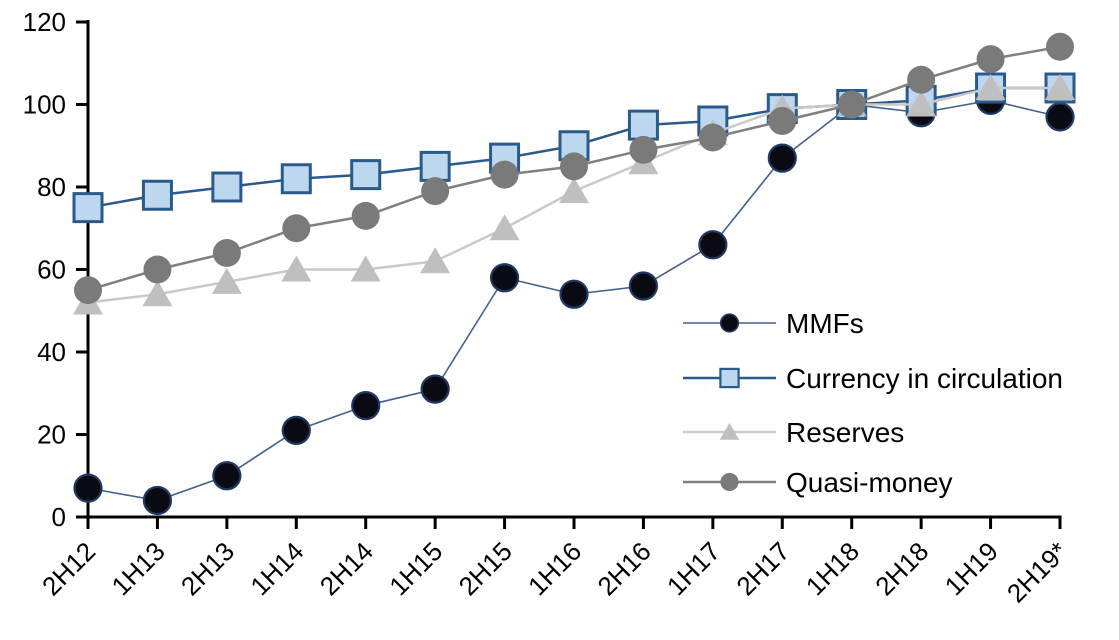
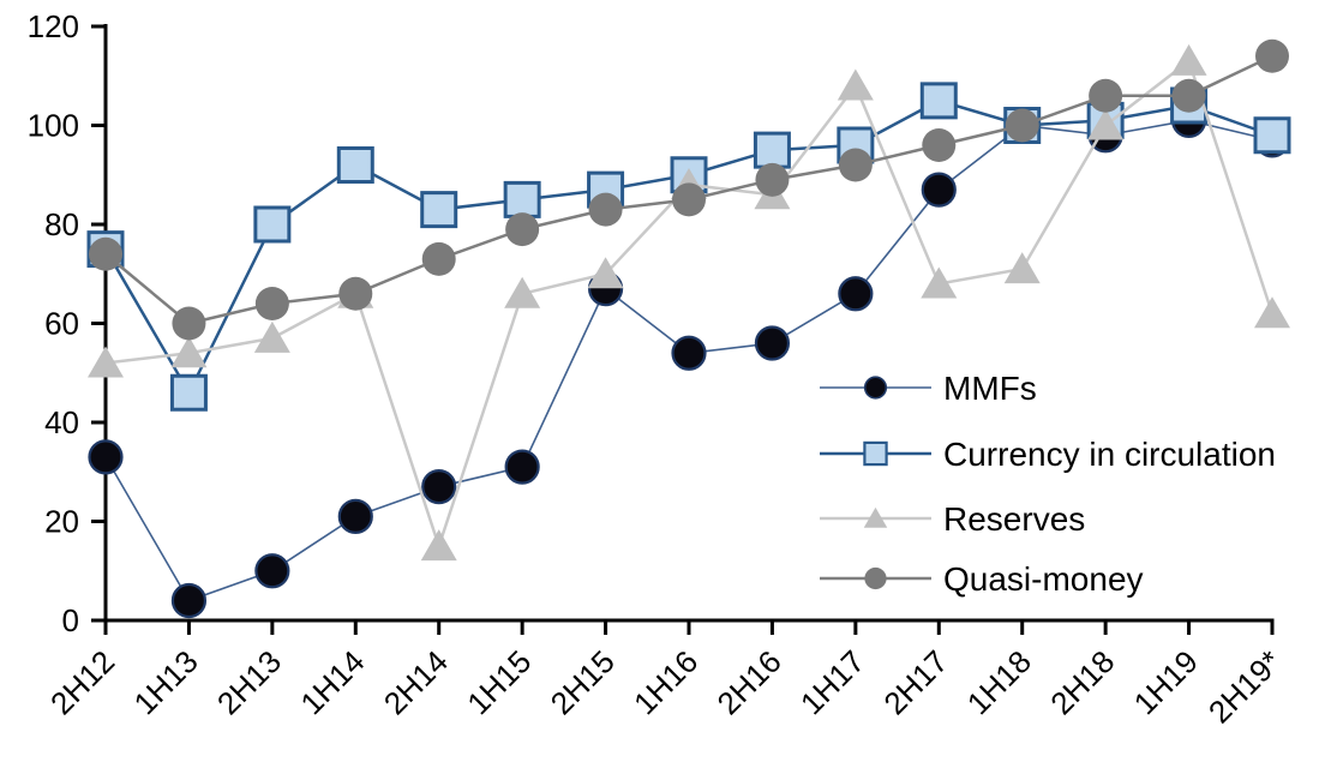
MMFs/2H12: 7 -> 33
Quasi-money/2H12: 55 -> 74
Currency in circulation/1H13: 78 -> 46
Currency in circulation/1H14: 82 -> 92
Reserves/1H14: 60 -> 66
Quasi-money/1H14: 70 -> 66
Reserves/2H14: 60 -> 15
Reserves/1H15: 62 -> 66
MMFs/2H15: 58 -> 67
Reserves/1H16: 79 -> 88
Reserves/1H17: 93 -> 108
Currency in circulation/2H17: 99 -> 105
Reserves/2H17: 99 -> 68
Reserves/1H18: 100 -> 71
Reserves/1H19: 104 -> 113
Quasi-money/1H19: 111 -> 106
Currency in circulation/2H19*: 104 -> 98
Reserves/2H19*: 104 -> 62
